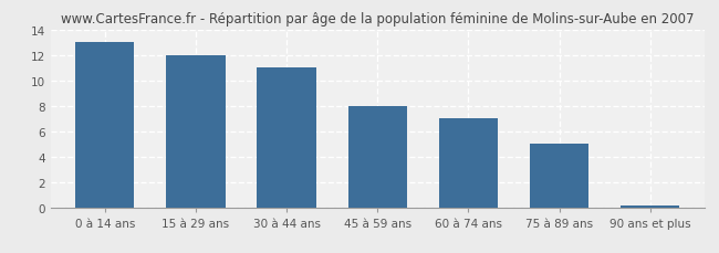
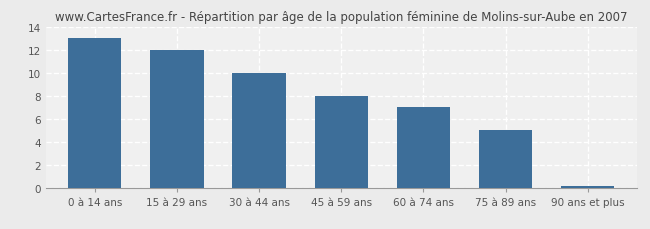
30 à 44 ans: 11.0 -> 10.0
